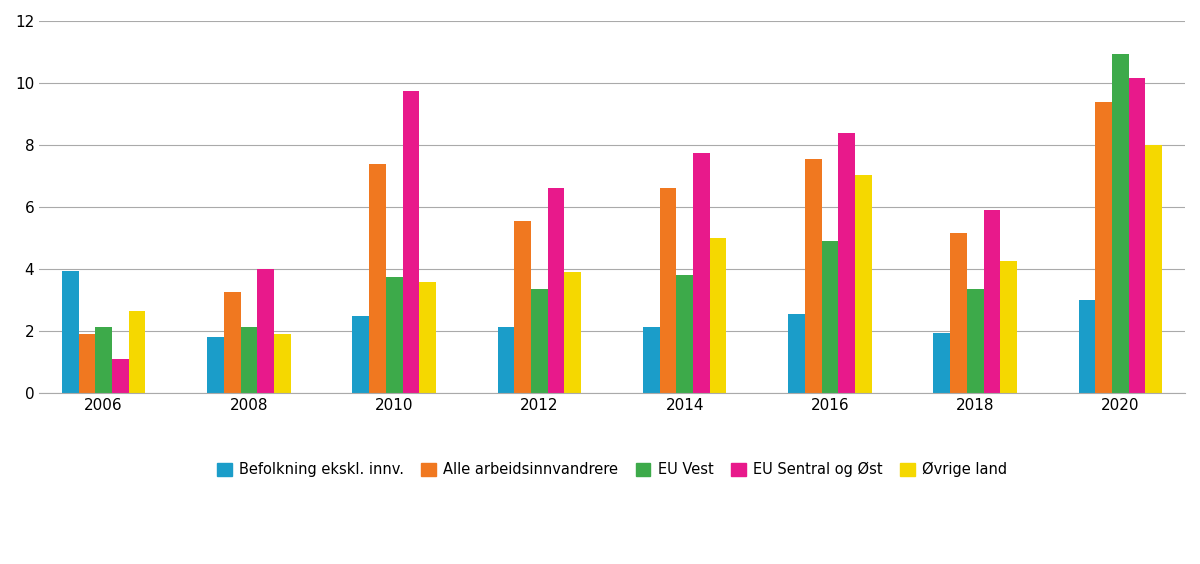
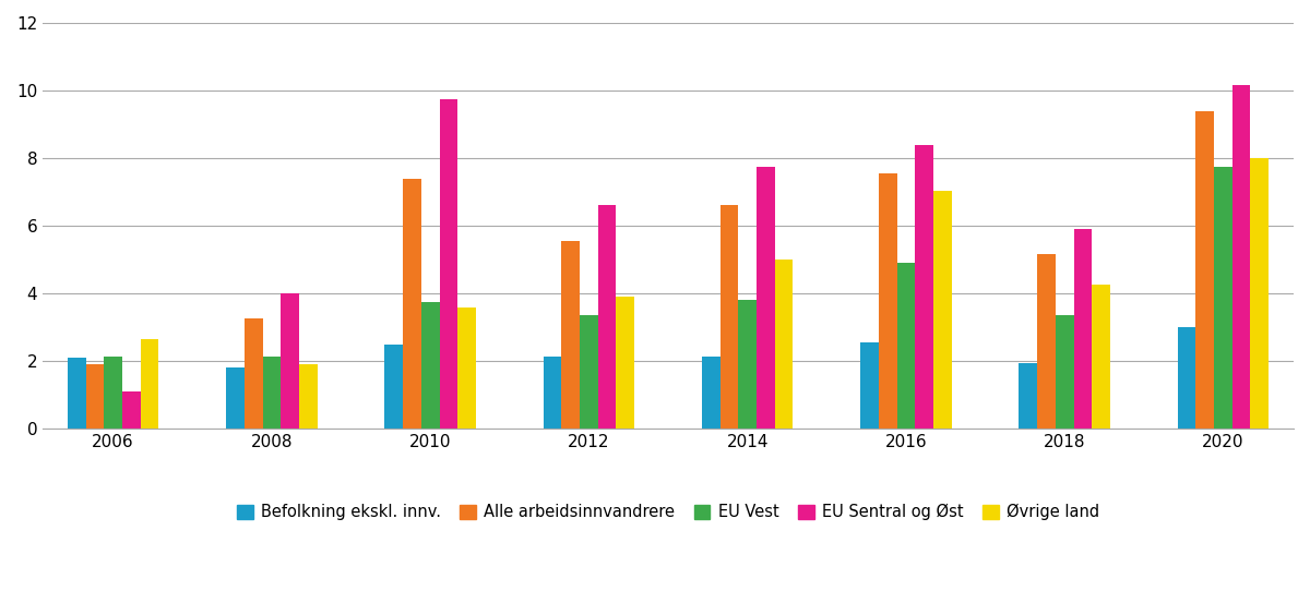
Befolkning ekskl. innv./2006: 3.95 -> 2.10
EU Vest/2020: 10.95 -> 7.75
